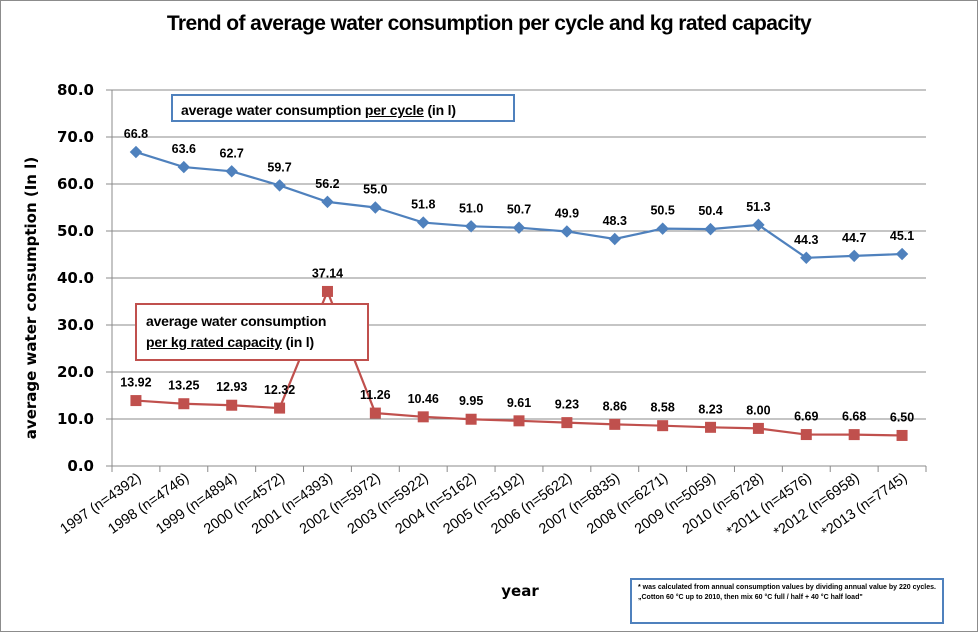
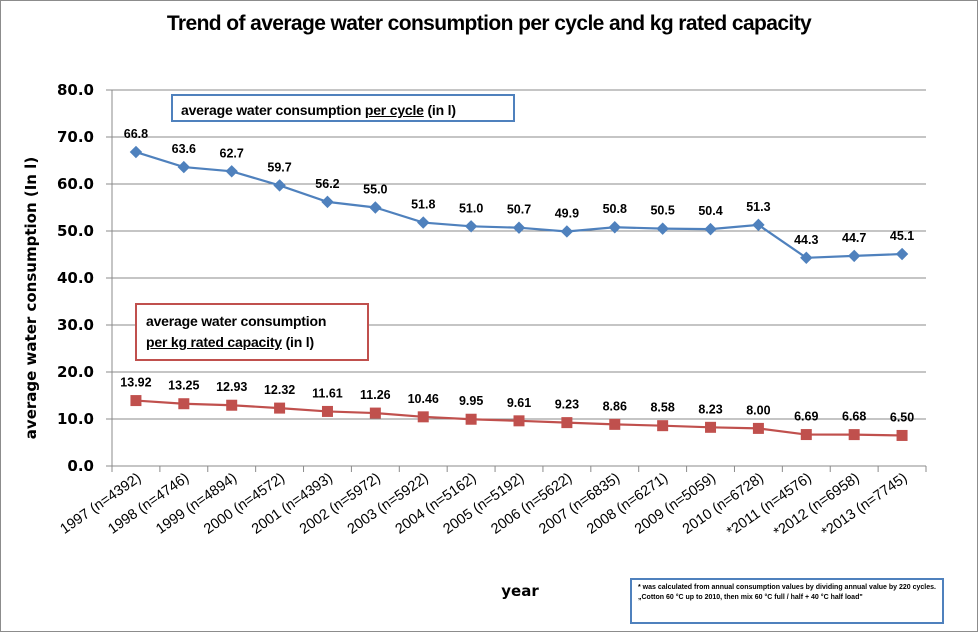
average water consumption per kg rated capacity (in l)/2001 (n=4393): 37.14 -> 11.61
average water consumption per cycle (in l)/2007 (n=6835): 48.3 -> 50.8
